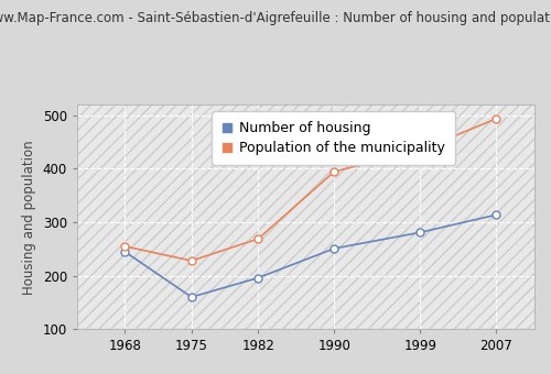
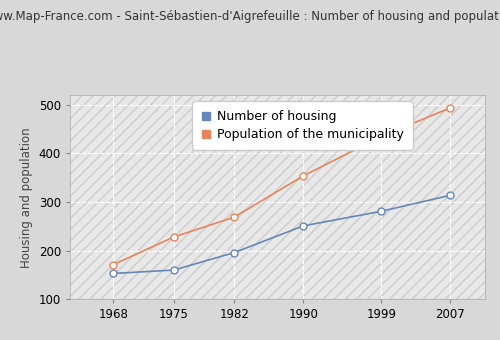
Number of housing/1968: 245 -> 153
Population of the municipality/1968: 255 -> 171
Population of the municipality/1990: 395 -> 354
